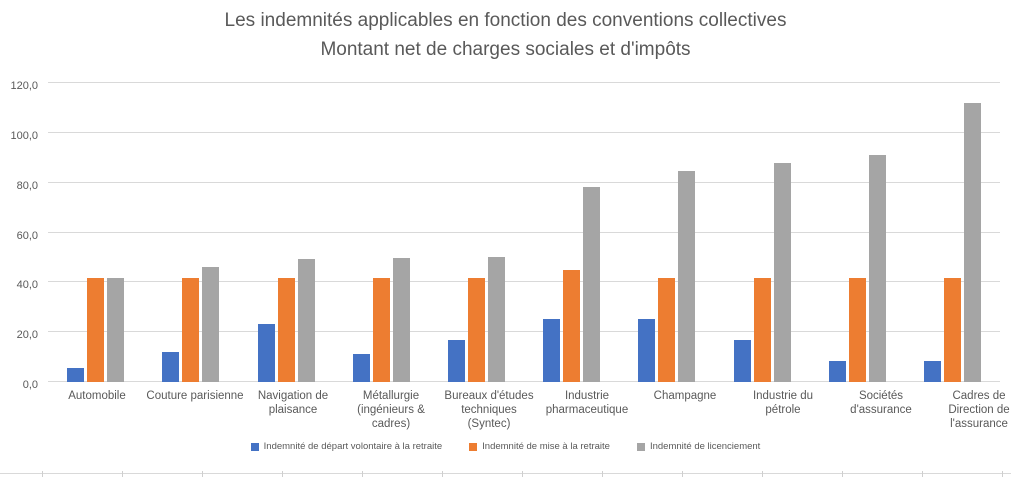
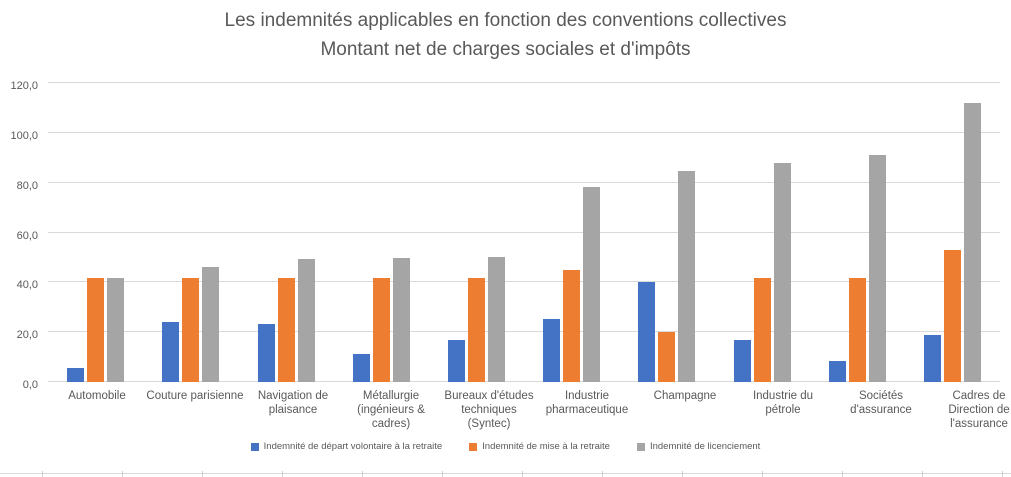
Indemnité de départ volontaire à la retraite/Couture parisienne: 12 -> 24
Indemnité de départ volontaire à la retraite/Champagne: 25 -> 40
Indemnité de mise à la retraite/Champagne: 42 -> 20
Indemnité de départ volontaire à la retraite/Cadres de Direction de l'assurance: 8 -> 19
Indemnité de mise à la retraite/Cadres de Direction de l'assurance: 42 -> 53
